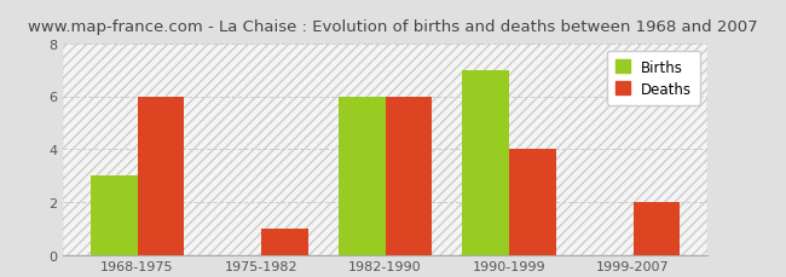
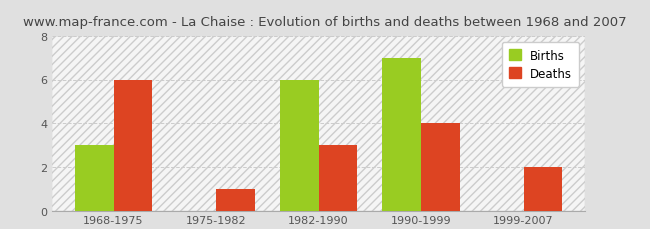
Deaths/1982-1990: 6 -> 3
